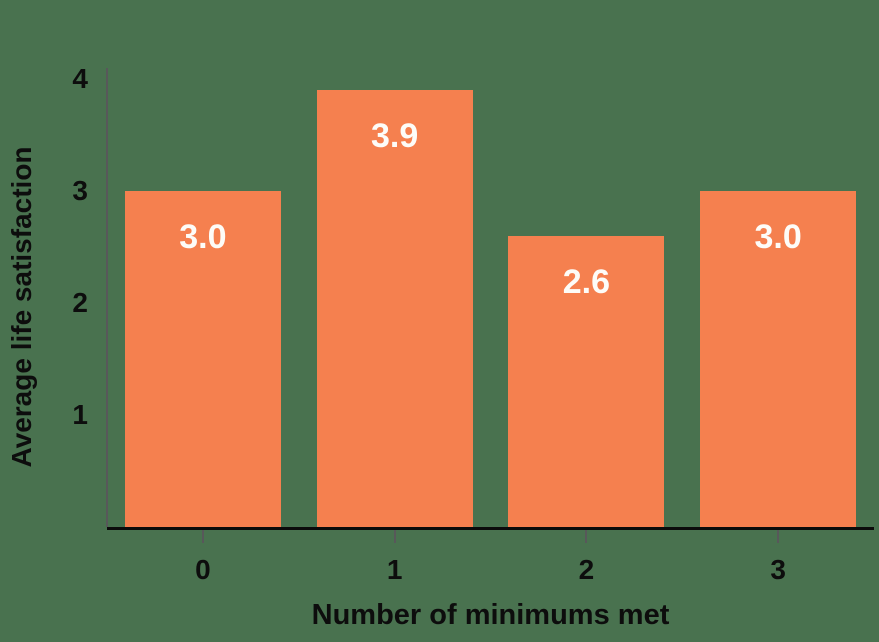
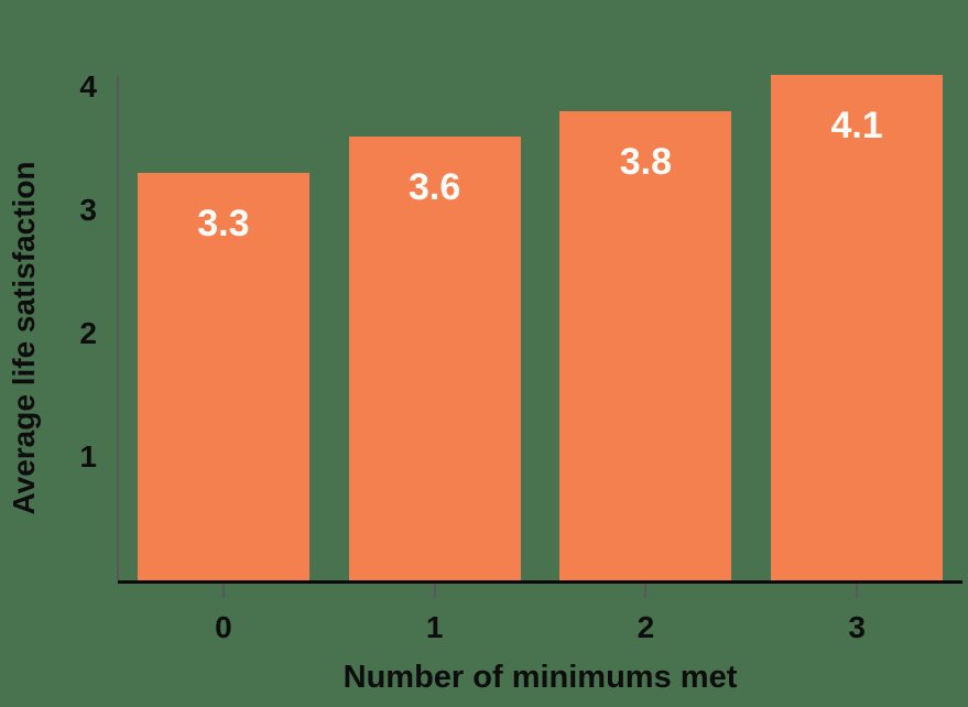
0: 3.0 -> 3.3
1: 3.9 -> 3.6
2: 2.6 -> 3.8
3: 3.0 -> 4.1
